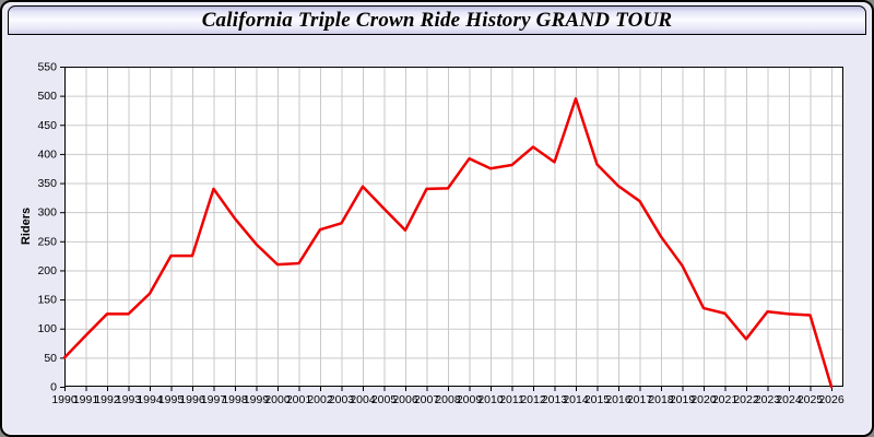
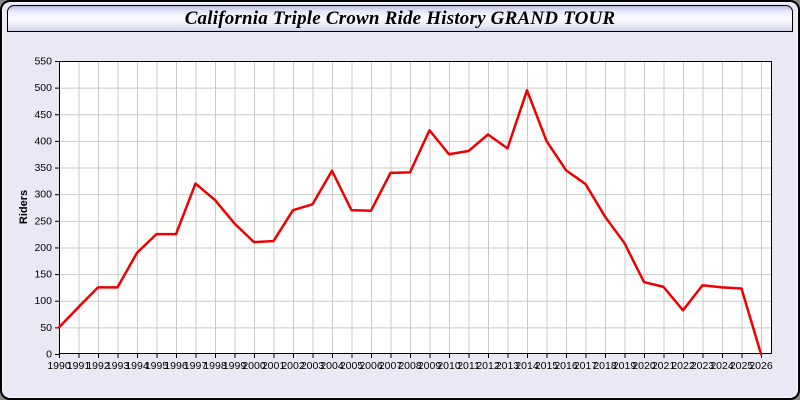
1994: 160 -> 190
1997: 340 -> 320
2005: 310 -> 270
2009: 390 -> 420
2015: 380 -> 400
